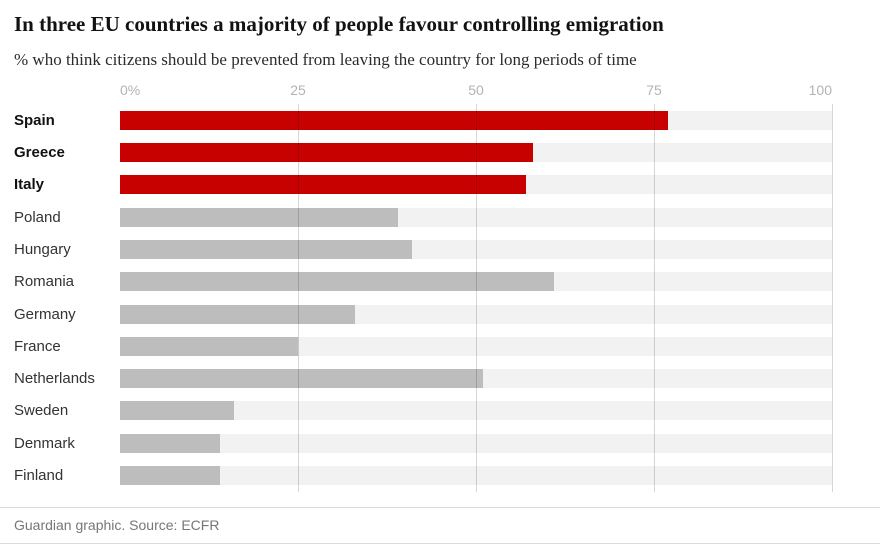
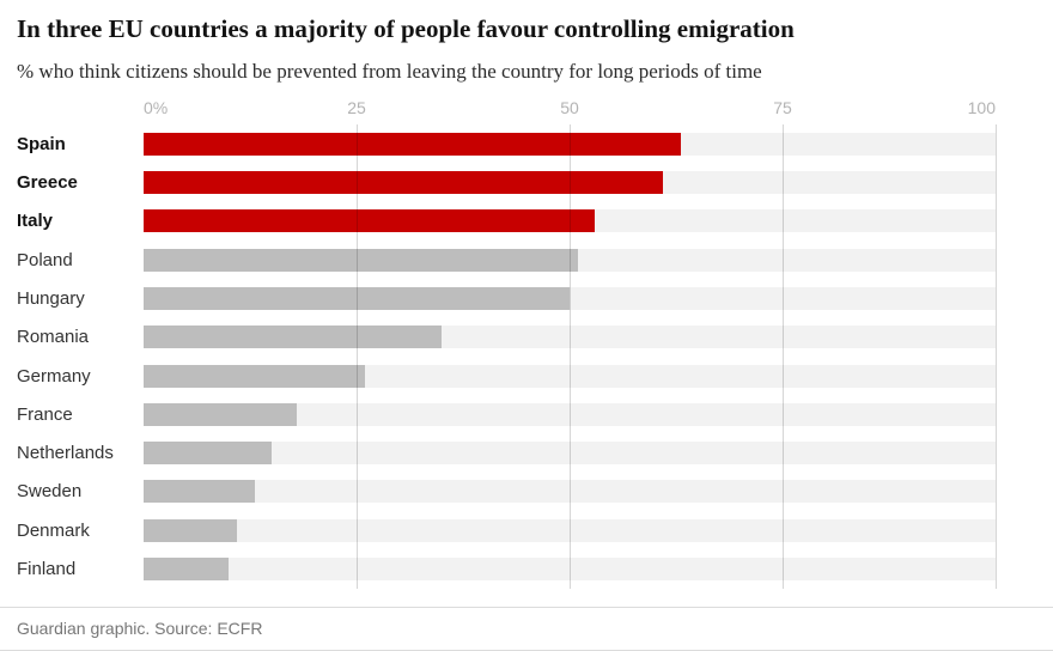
Spain: 77 -> 63
Greece: 58 -> 61
Italy: 57 -> 53
Poland: 39 -> 51
Hungary: 41 -> 50
Romania: 61 -> 35
Germany: 33 -> 26
France: 25 -> 18
Netherlands: 51 -> 15
Sweden: 16 -> 13
Denmark: 14 -> 11
Finland: 14 -> 10
